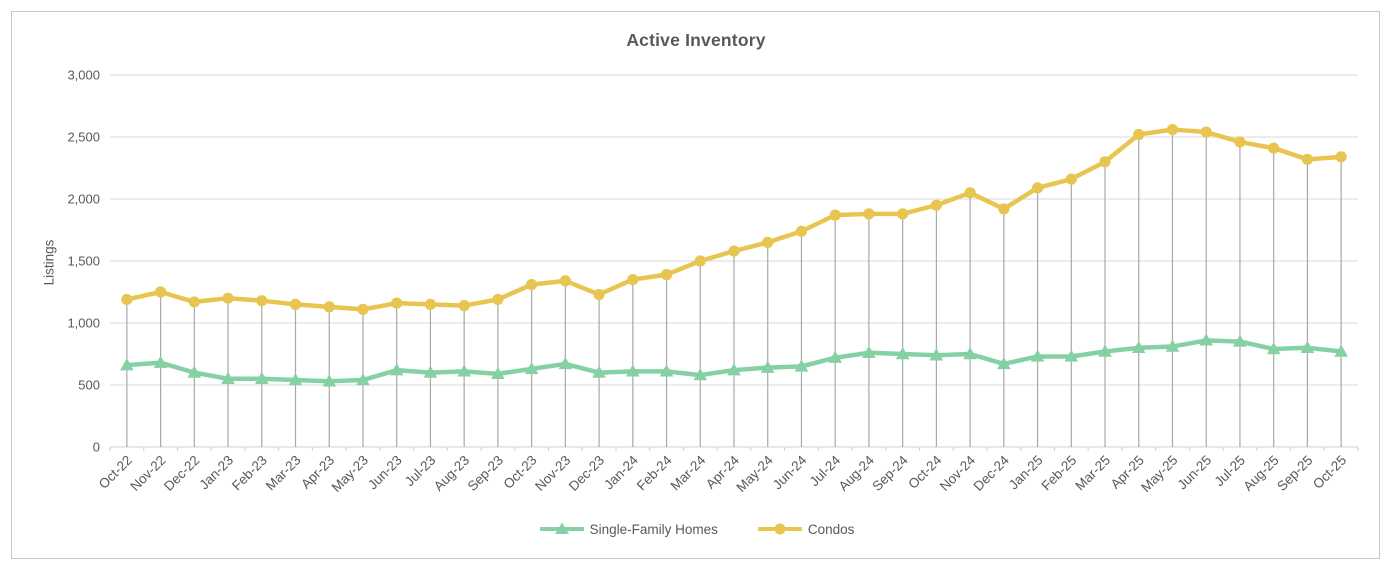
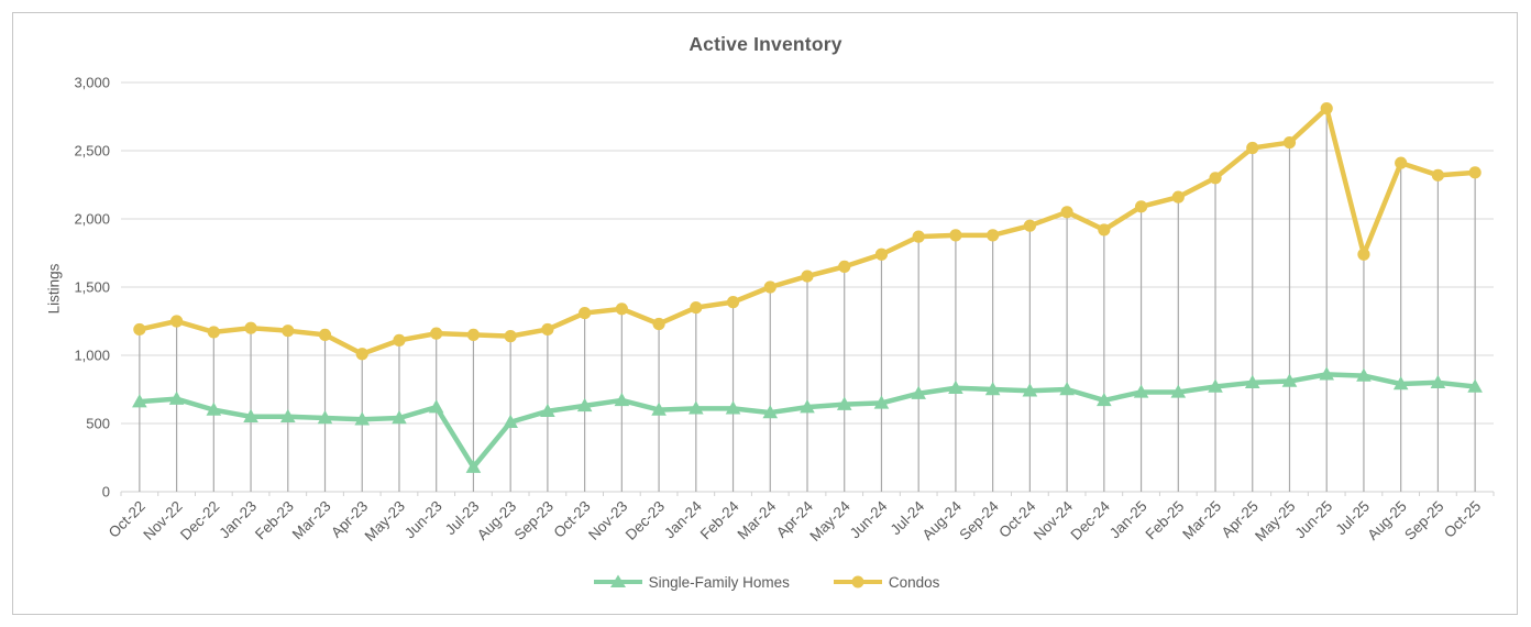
Condos/Apr-23: 1130 -> 1010
Single-Family Homes/Jul-23: 600 -> 180
Single-Family Homes/Aug-23: 610 -> 510
Condos/Jun-25: 2540 -> 2810
Condos/Jul-25: 2460 -> 1740
